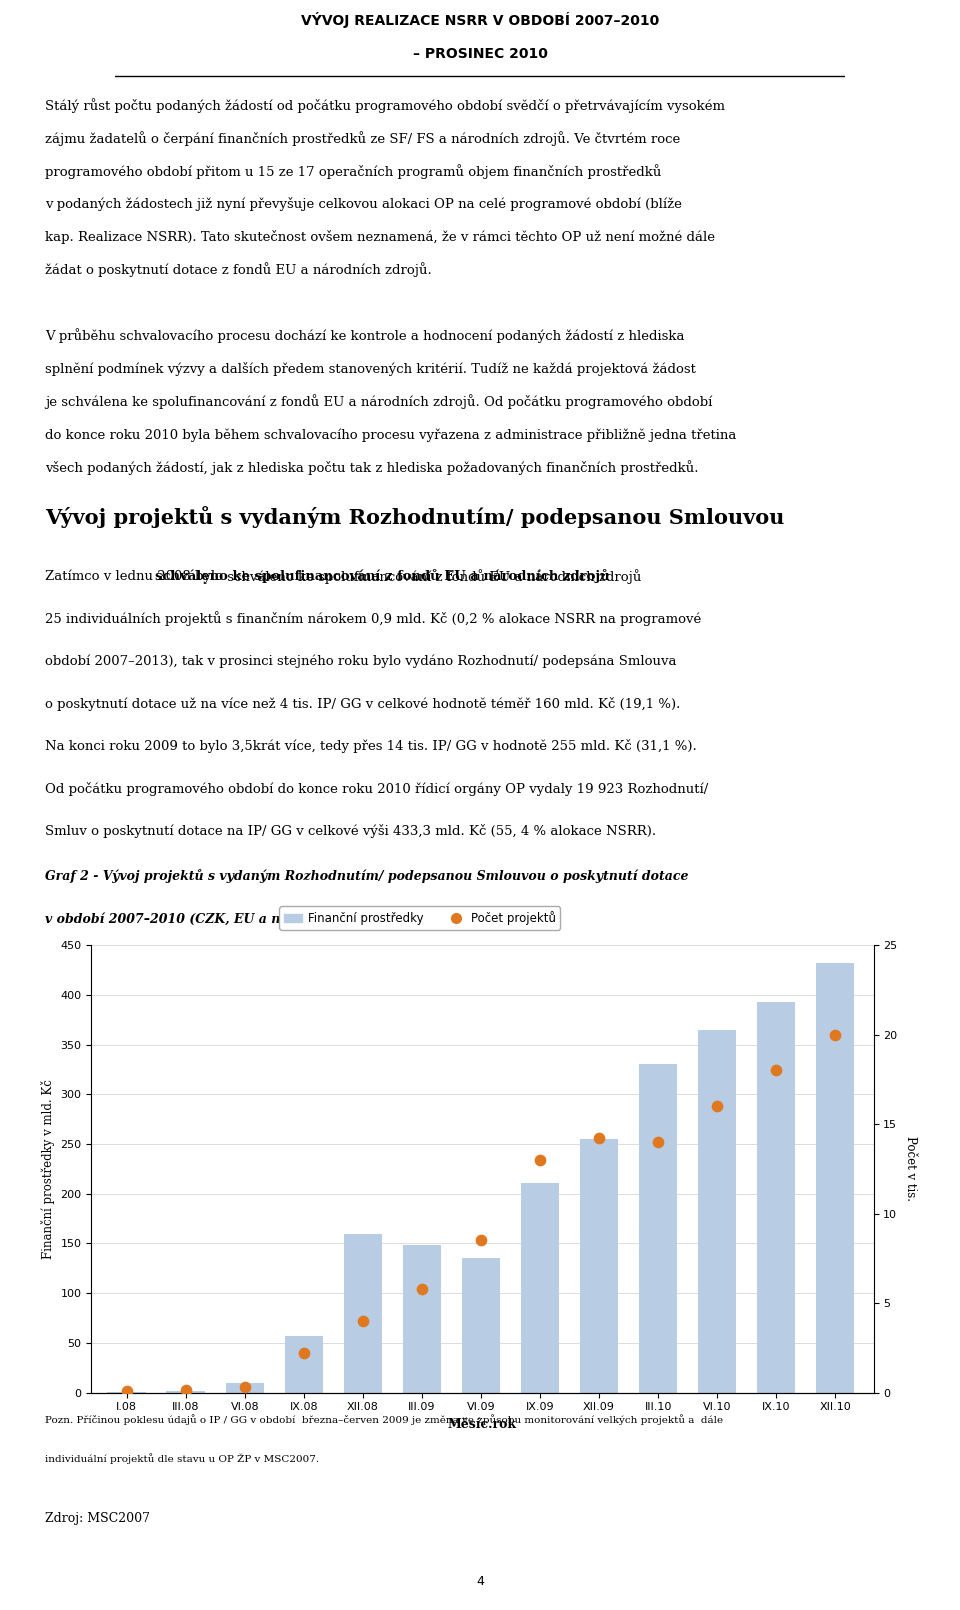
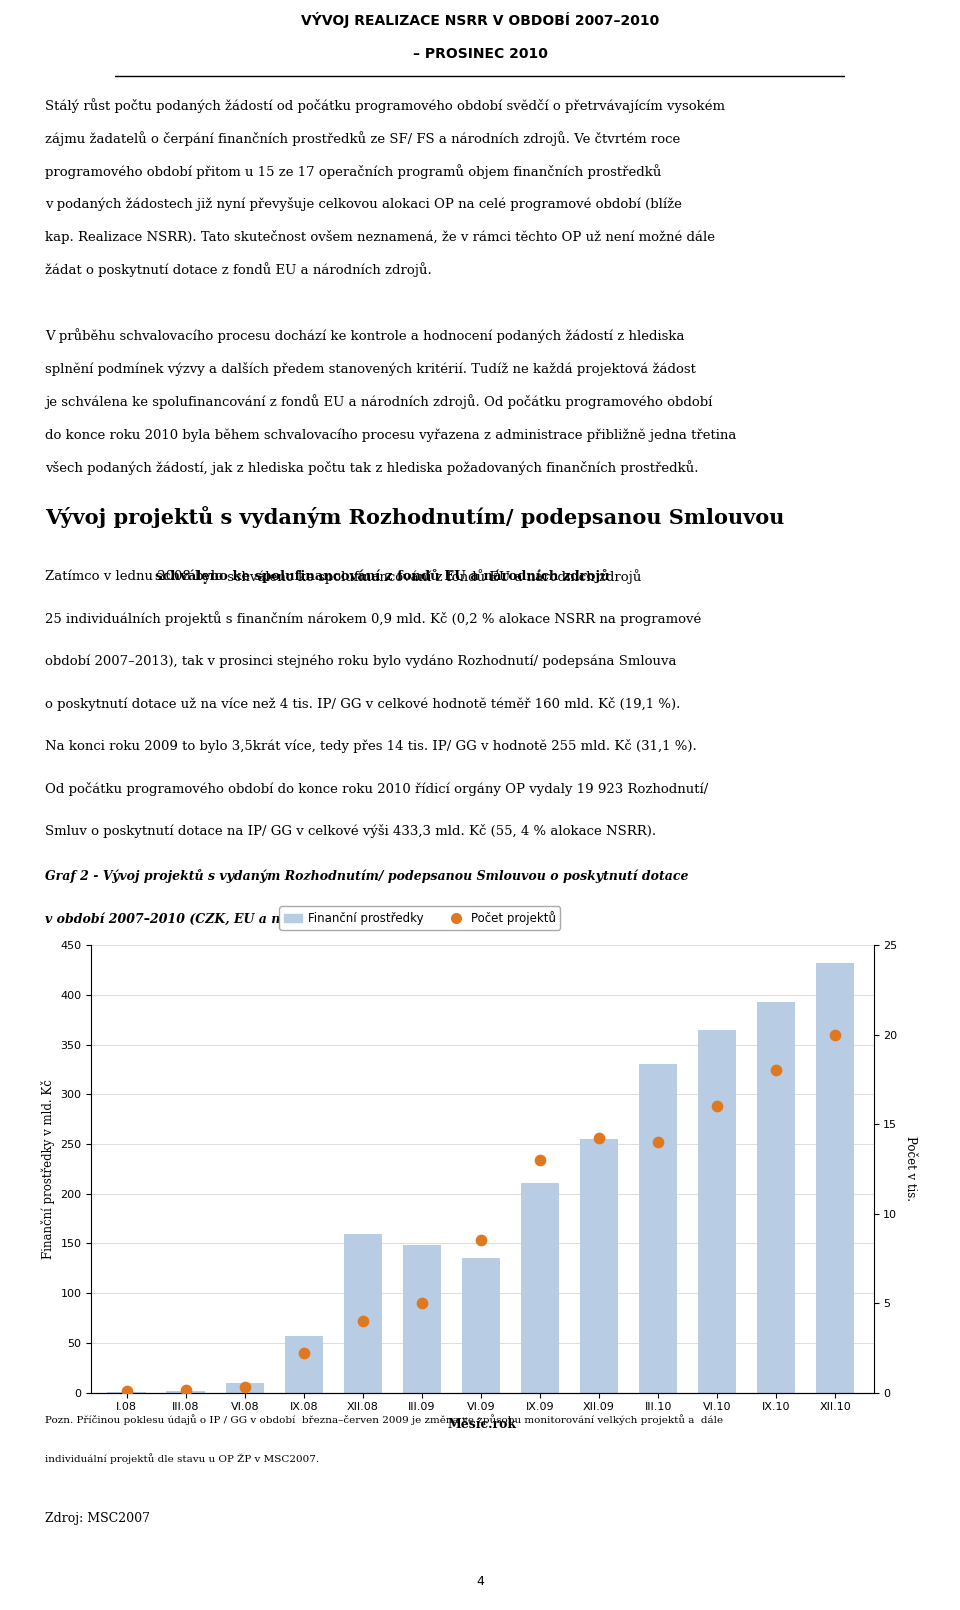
Počet projektů/III.09: 5.8 -> 5.0
